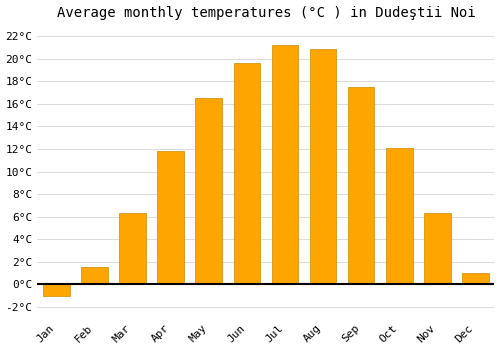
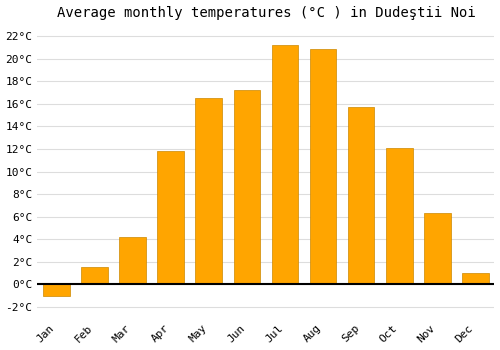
Mar: 6.3°C -> 4.2°C
Jun: 19.6°C -> 17.2°C
Sep: 17.5°C -> 15.7°C
